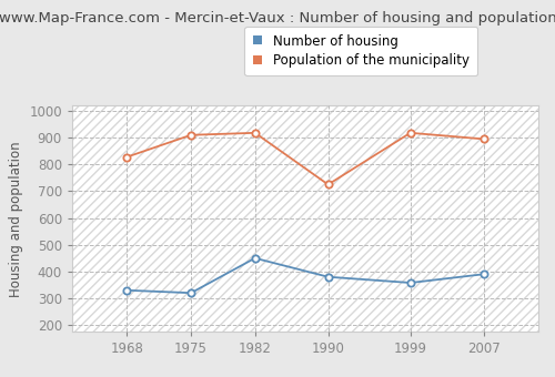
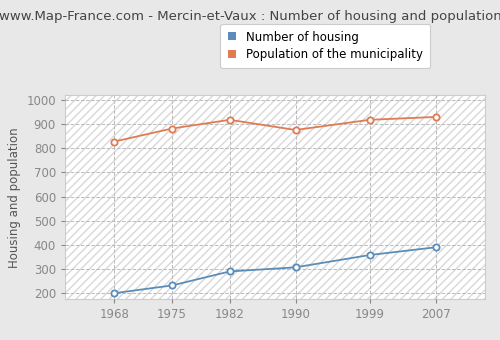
Number of housing/1968: 330 -> 200
Number of housing/1975: 320 -> 232
Population of the municipality/1975: 910 -> 882
Number of housing/1982: 450 -> 290
Number of housing/1990: 380 -> 307
Population of the municipality/1990: 725 -> 876
Population of the municipality/2007: 895 -> 930
